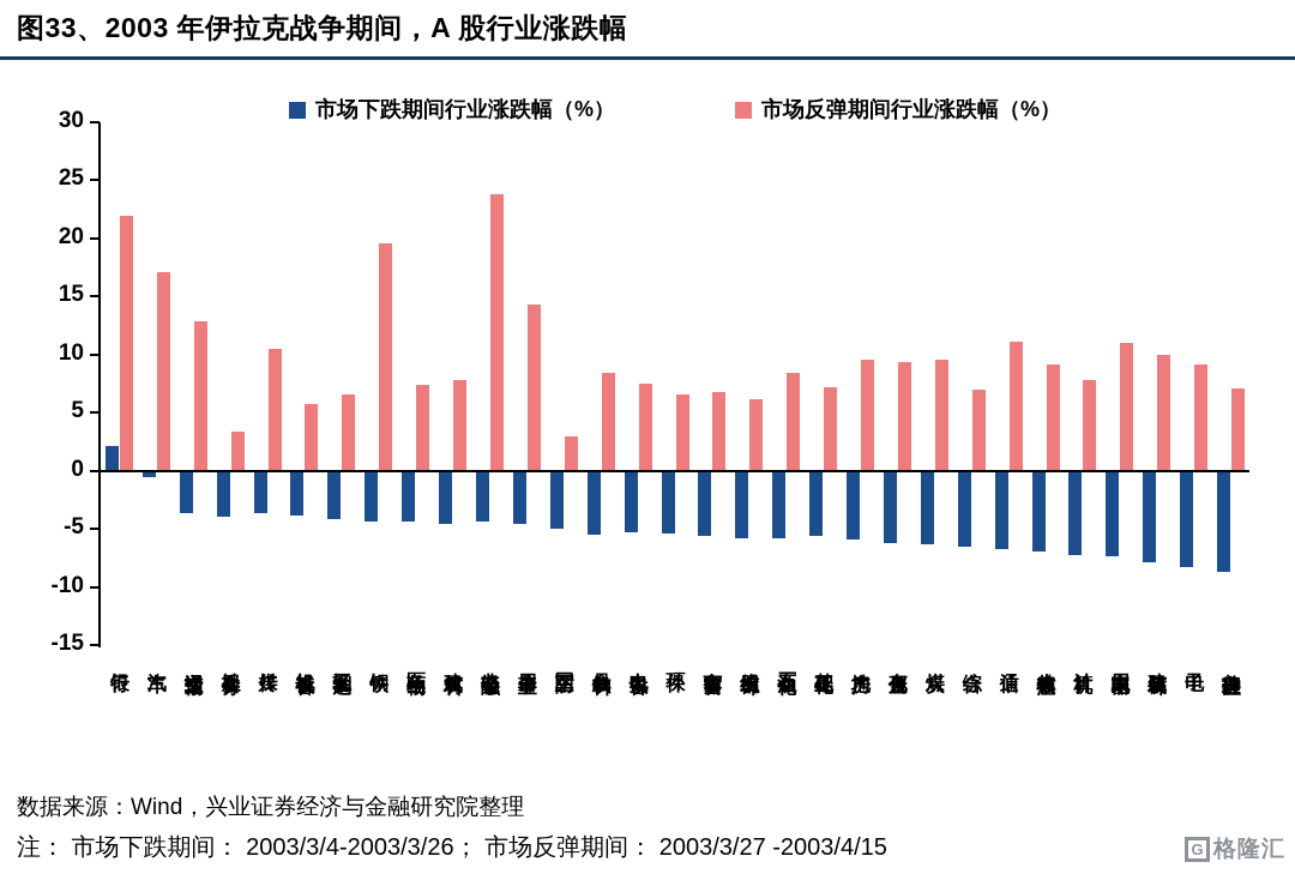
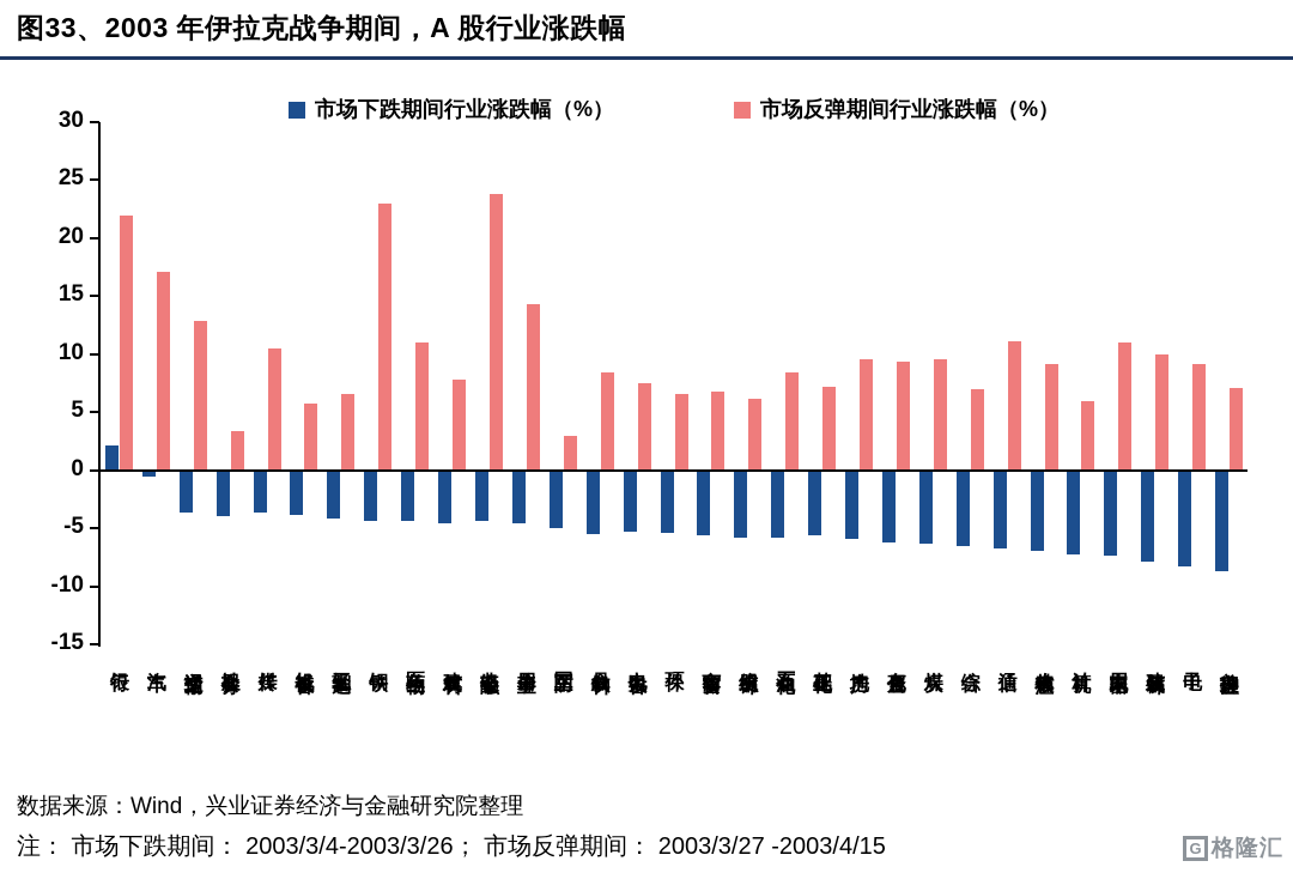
市场反弹期间行业涨跌幅（%）/钢铁: 20 -> 23
市场反弹期间行业涨跌幅（%）/医药生物: 7 -> 11
市场反弹期间行业涨跌幅（%）/计算机: 8 -> 6
